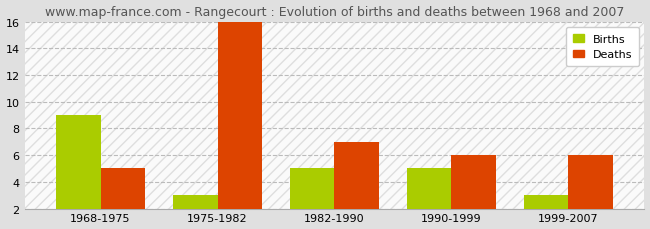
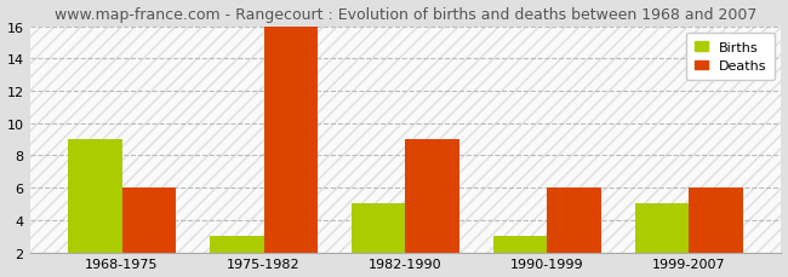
Deaths/1968-1975: 5 -> 6
Deaths/1982-1990: 7 -> 9
Births/1990-1999: 5 -> 3
Births/1999-2007: 3 -> 5
